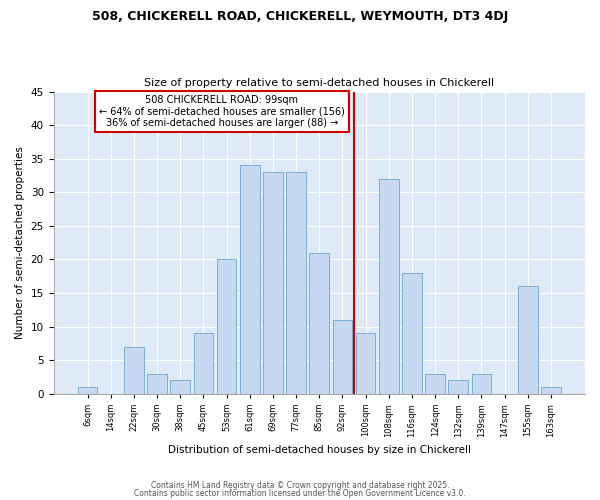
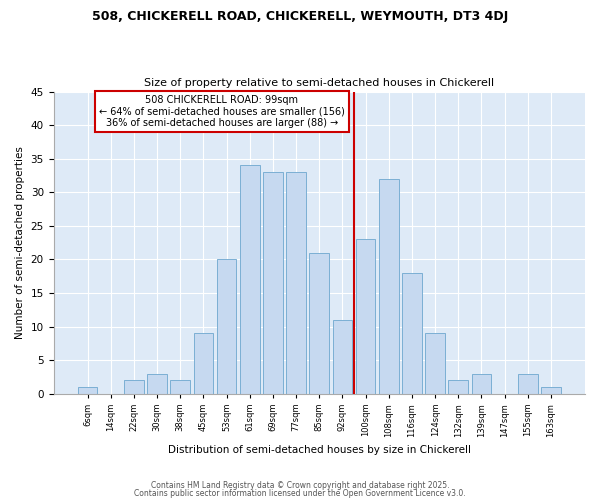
22sqm: 7 -> 2
100sqm: 9 -> 23
124sqm: 3 -> 9
155sqm: 16 -> 3
